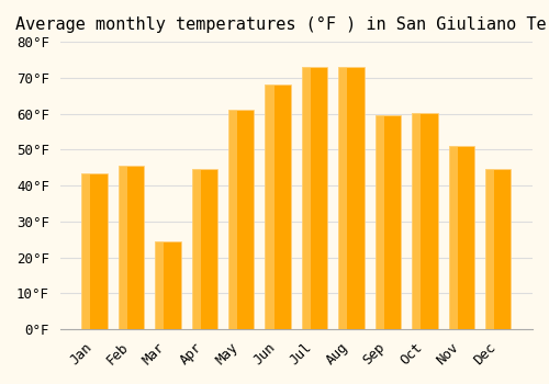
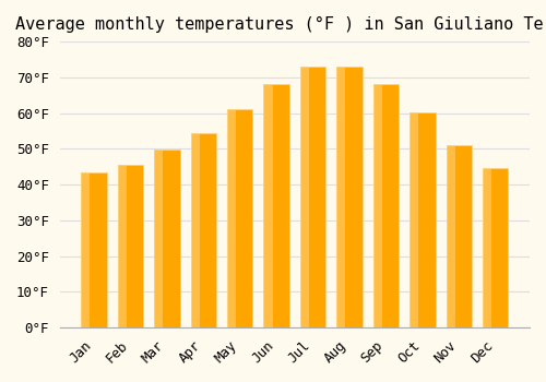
Mar: 24.5°F -> 49.8°F
Apr: 44.5°F -> 54.5°F
Sep: 59.5°F -> 68.0°F
